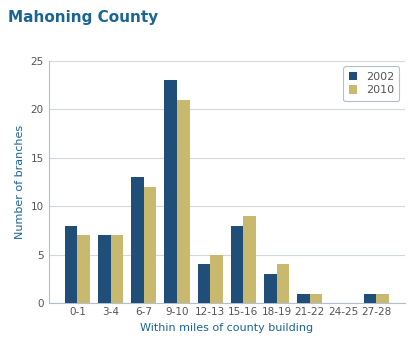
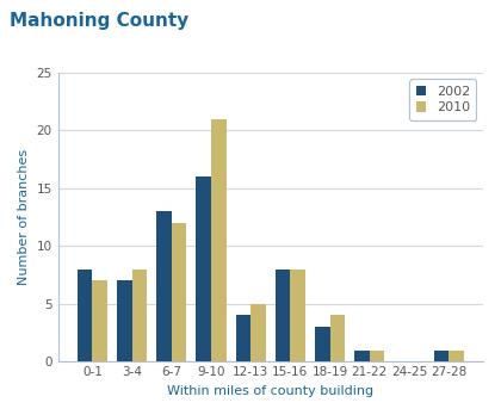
2010/3-4: 7 -> 8
2002/9-10: 23 -> 16
2010/15-16: 9 -> 8
